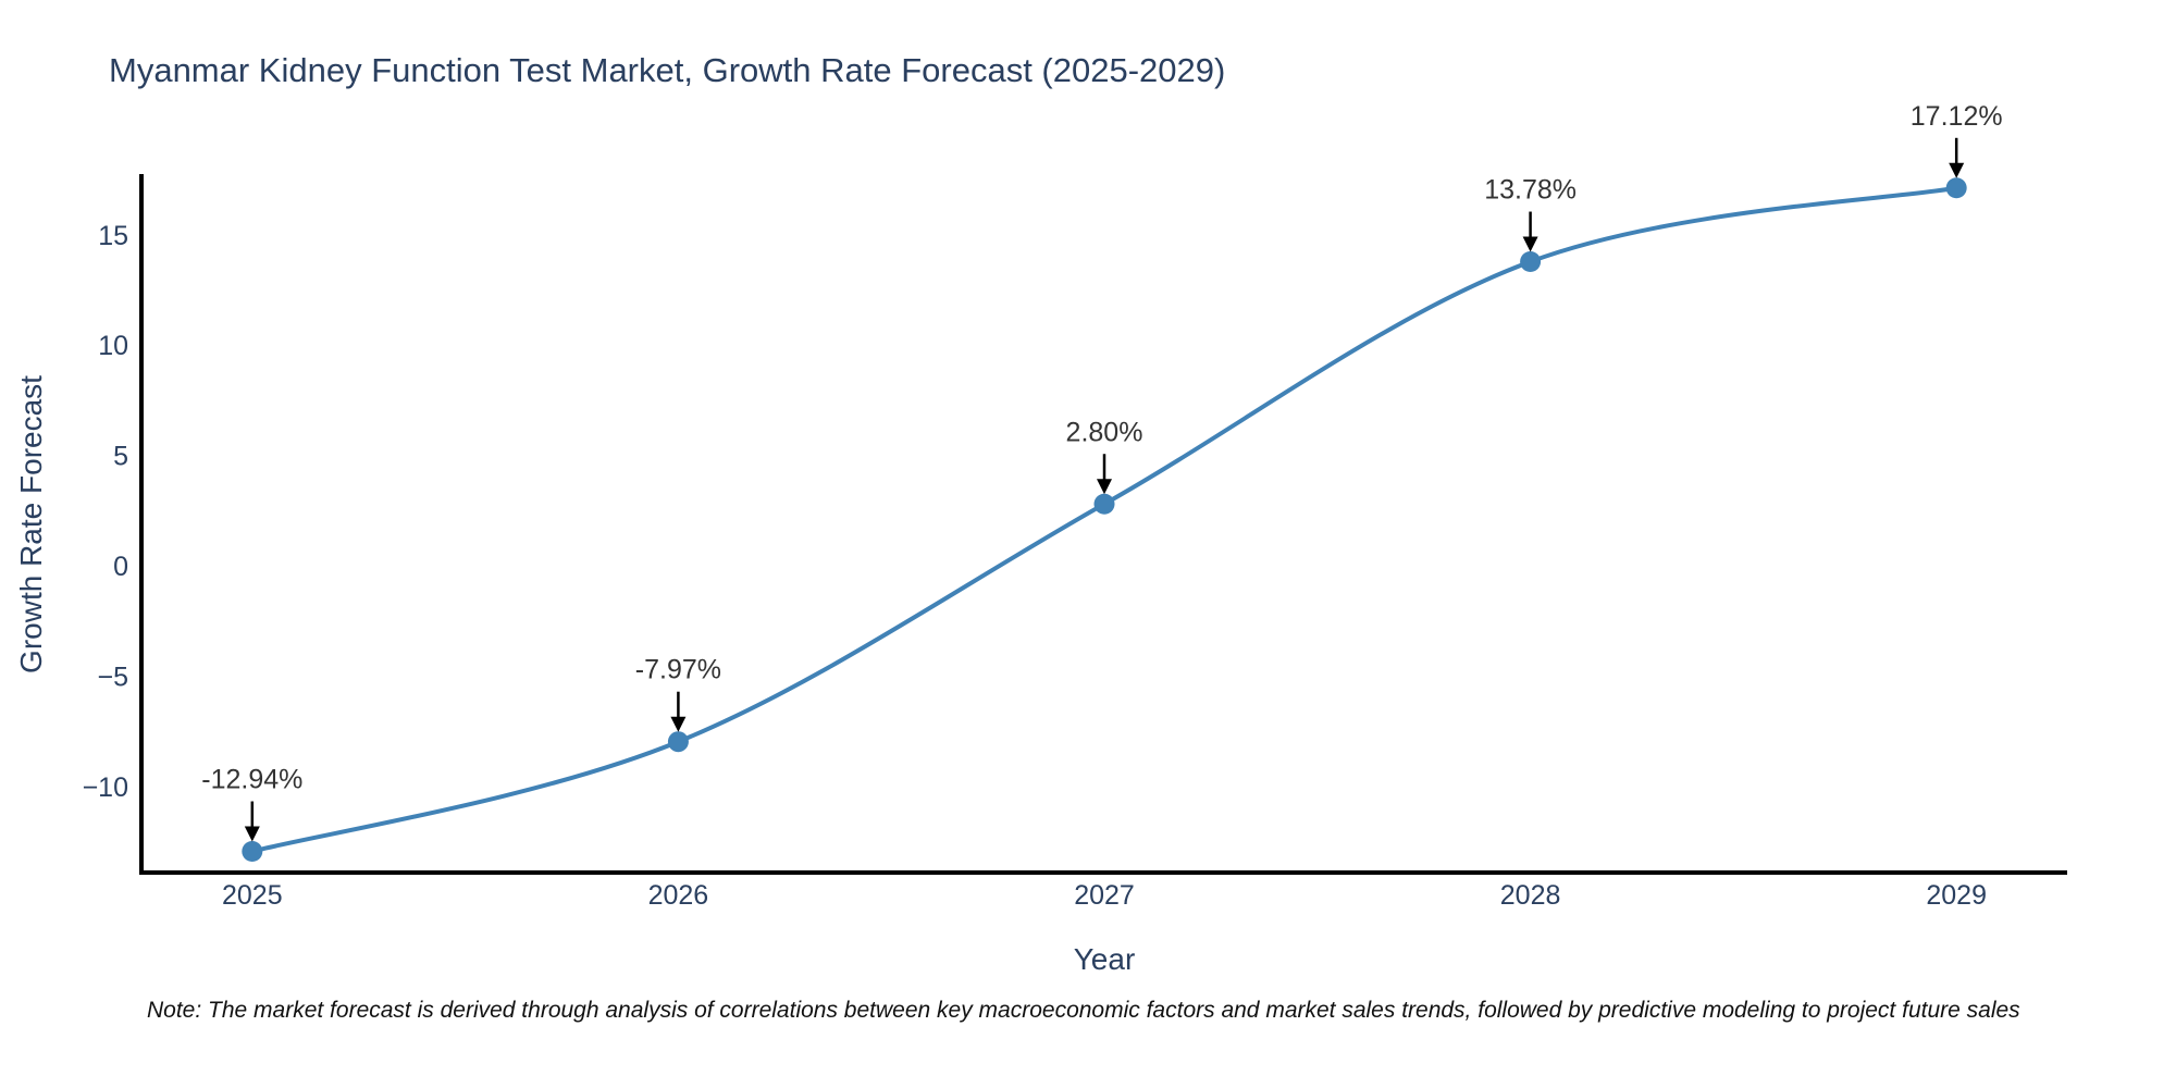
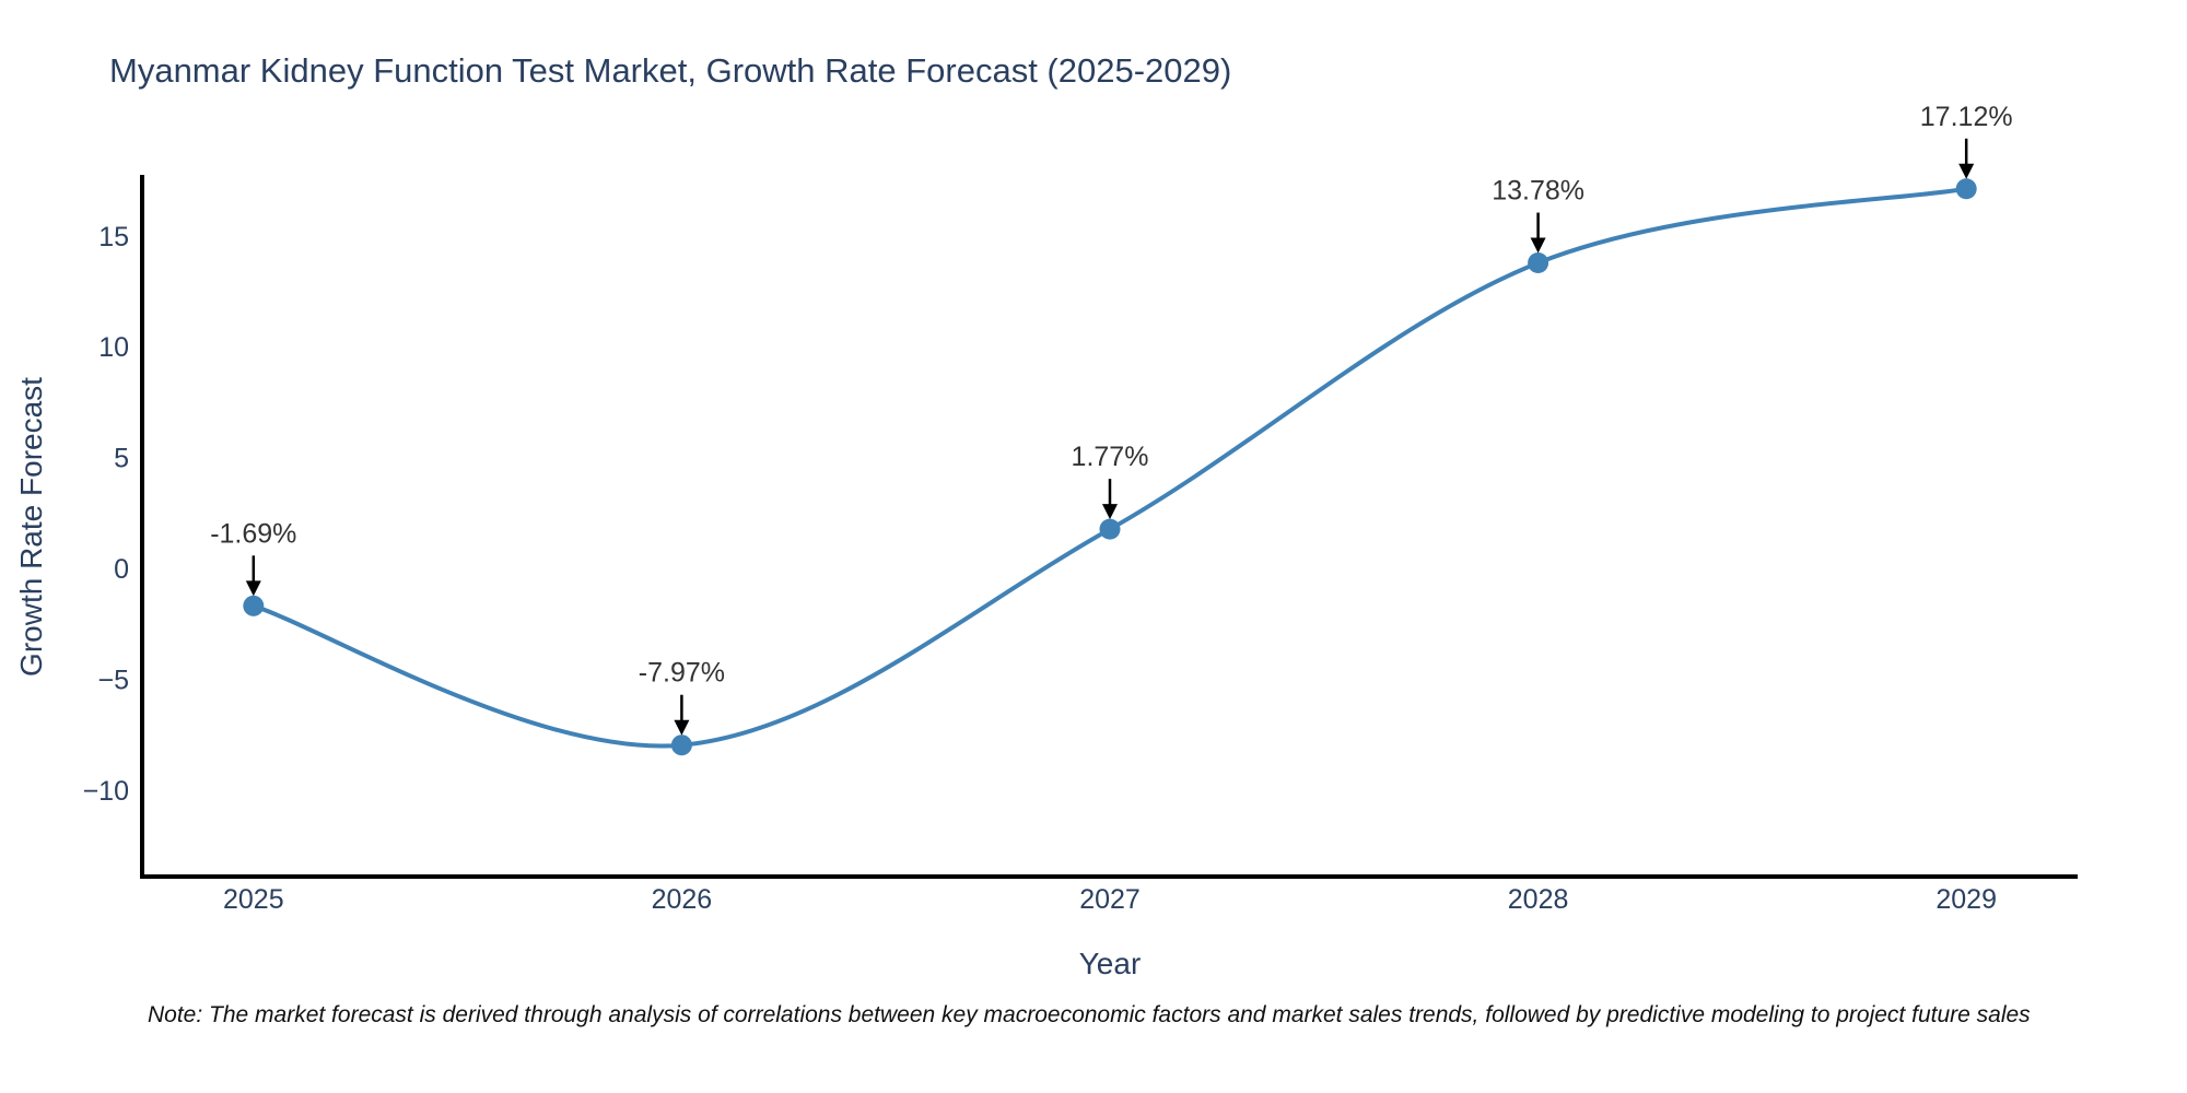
2025: -12.94% -> -1.69%
2027: 2.80% -> 1.77%
